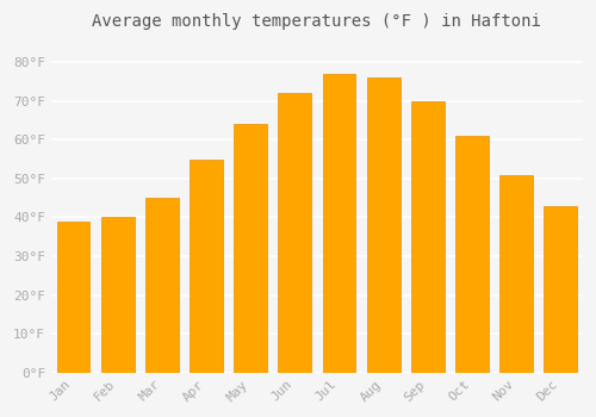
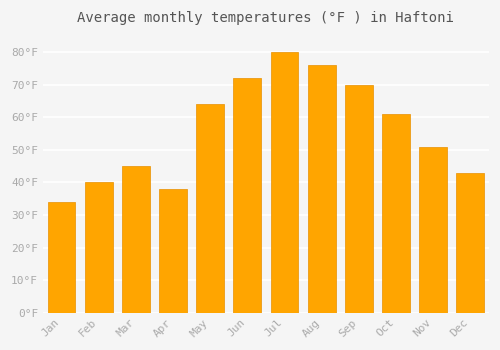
Jan: 39°F -> 34°F
Apr: 55°F -> 38°F
Jul: 77°F -> 80°F
